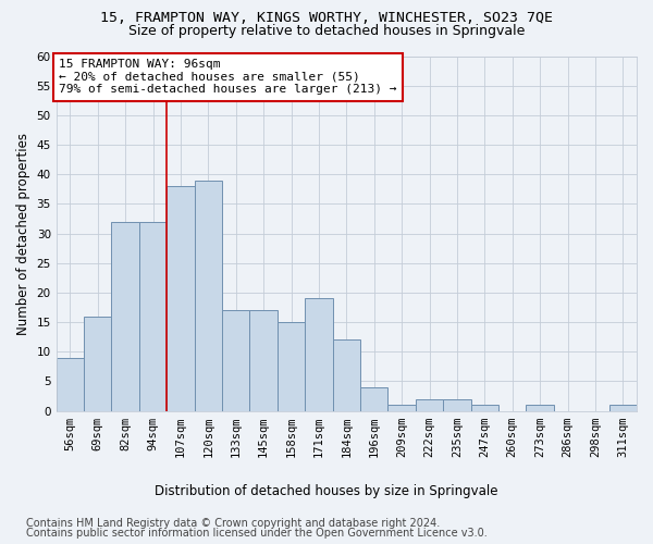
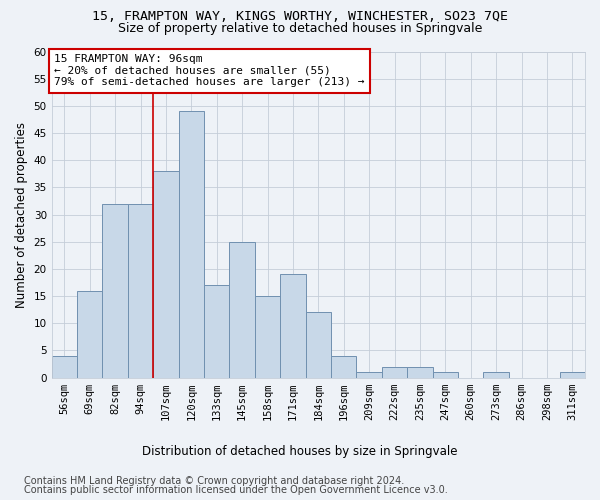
56sqm: 9 -> 4
120sqm: 39 -> 49
145sqm: 17 -> 25
